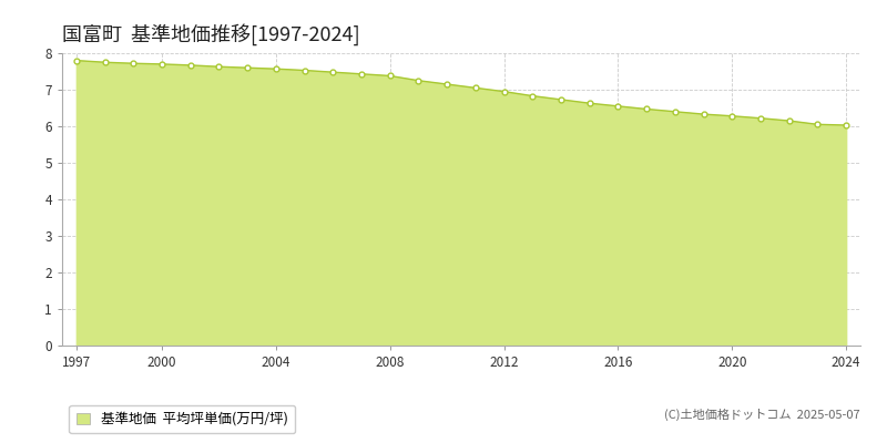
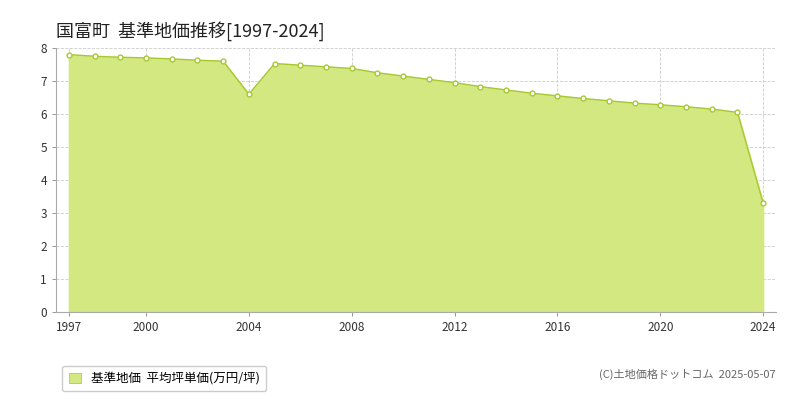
2004: 7.57 -> 6.60
2024: 6.03 -> 3.30
